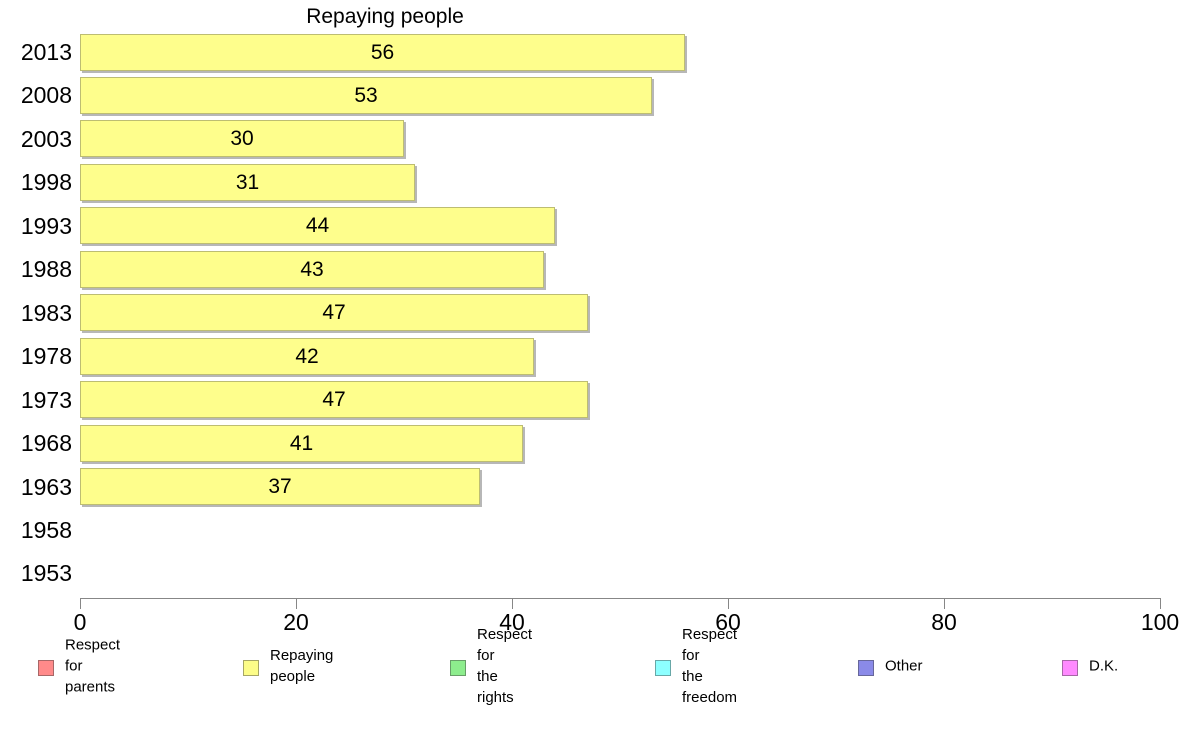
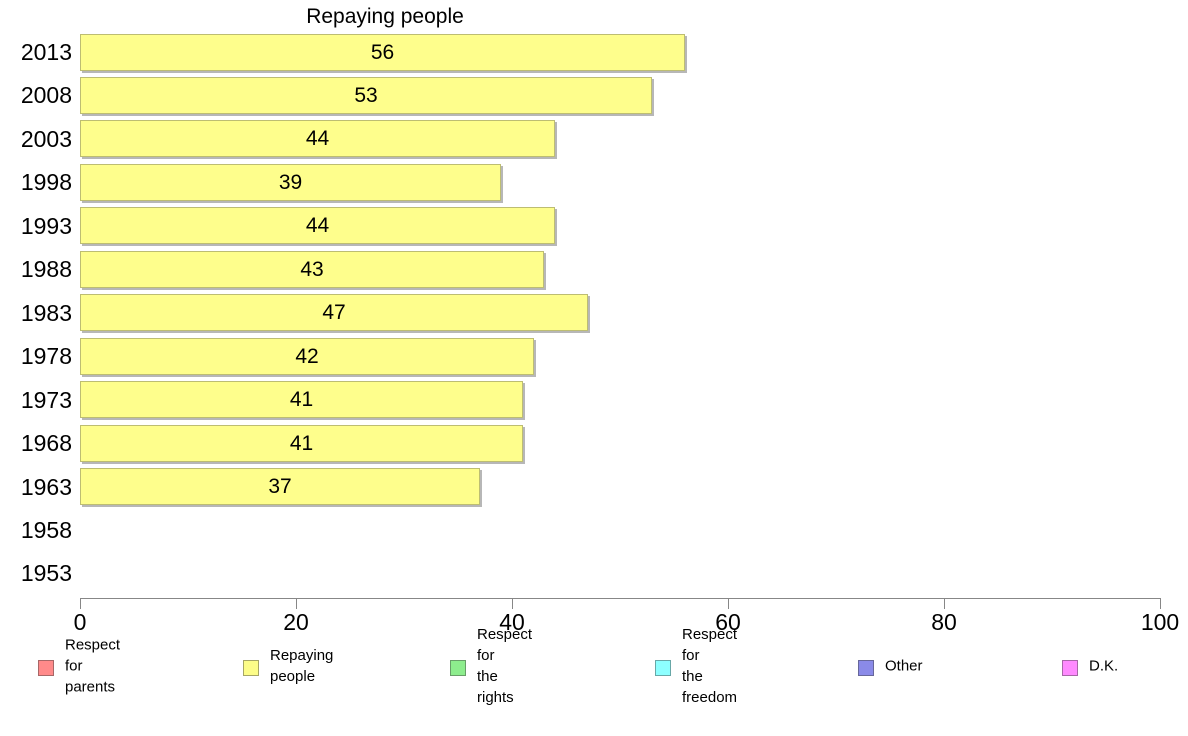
2003: 30 -> 44
1998: 31 -> 39
1973: 47 -> 41
